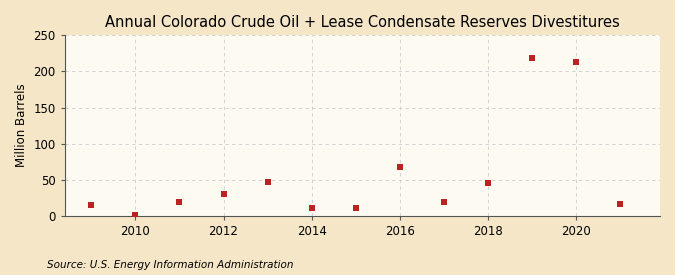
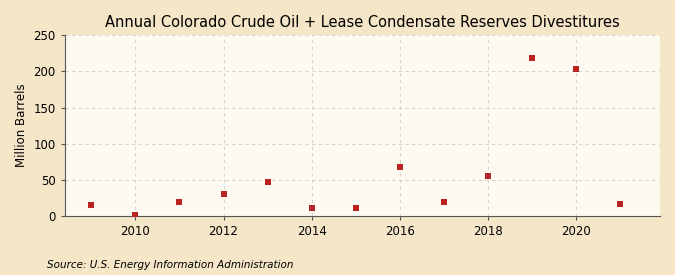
2018: 45 -> 56
2020: 213 -> 204
